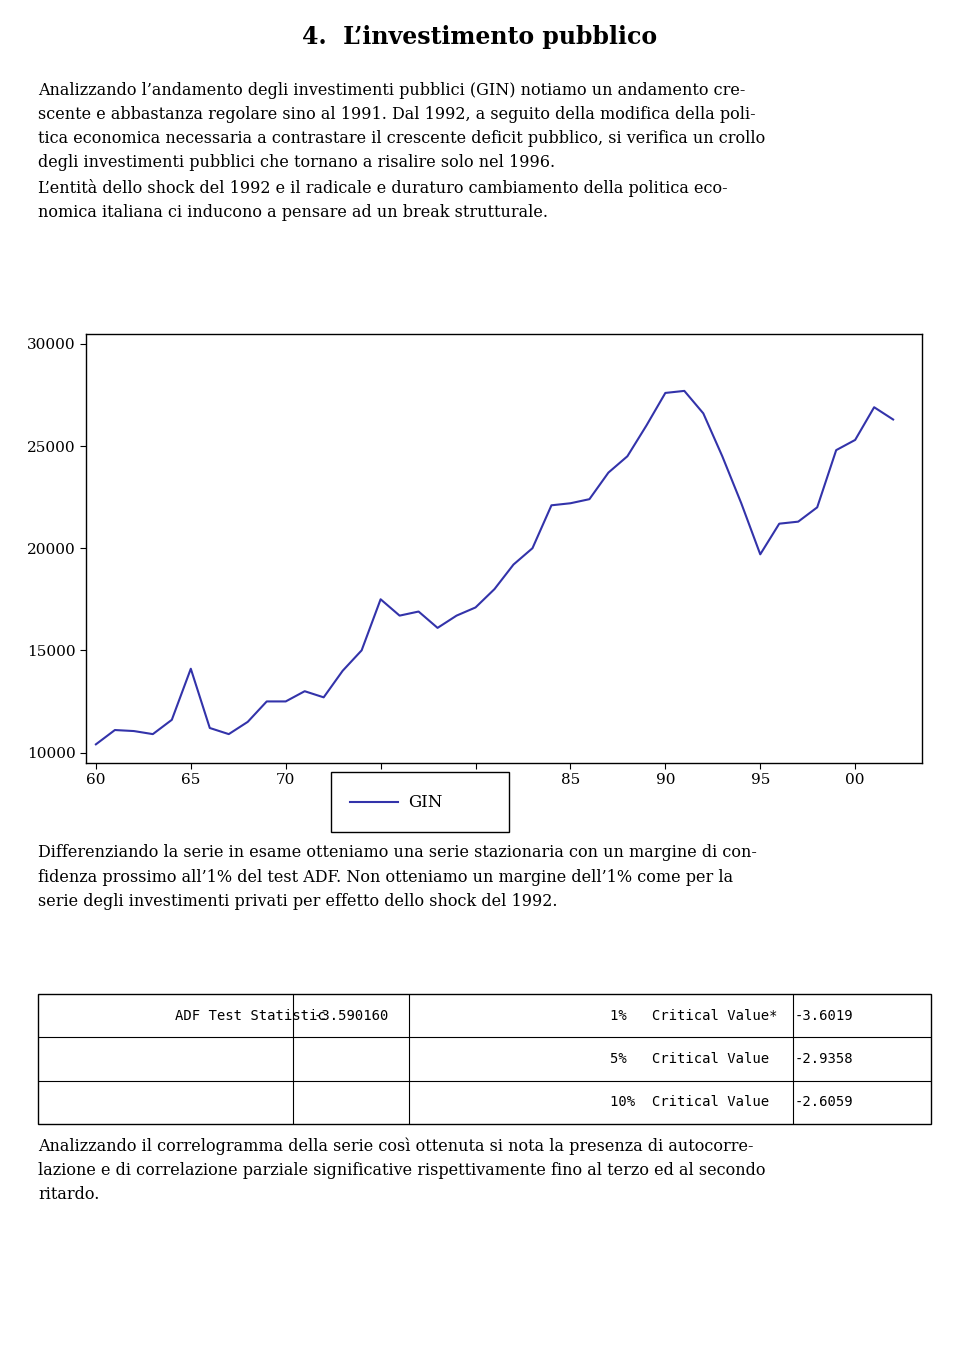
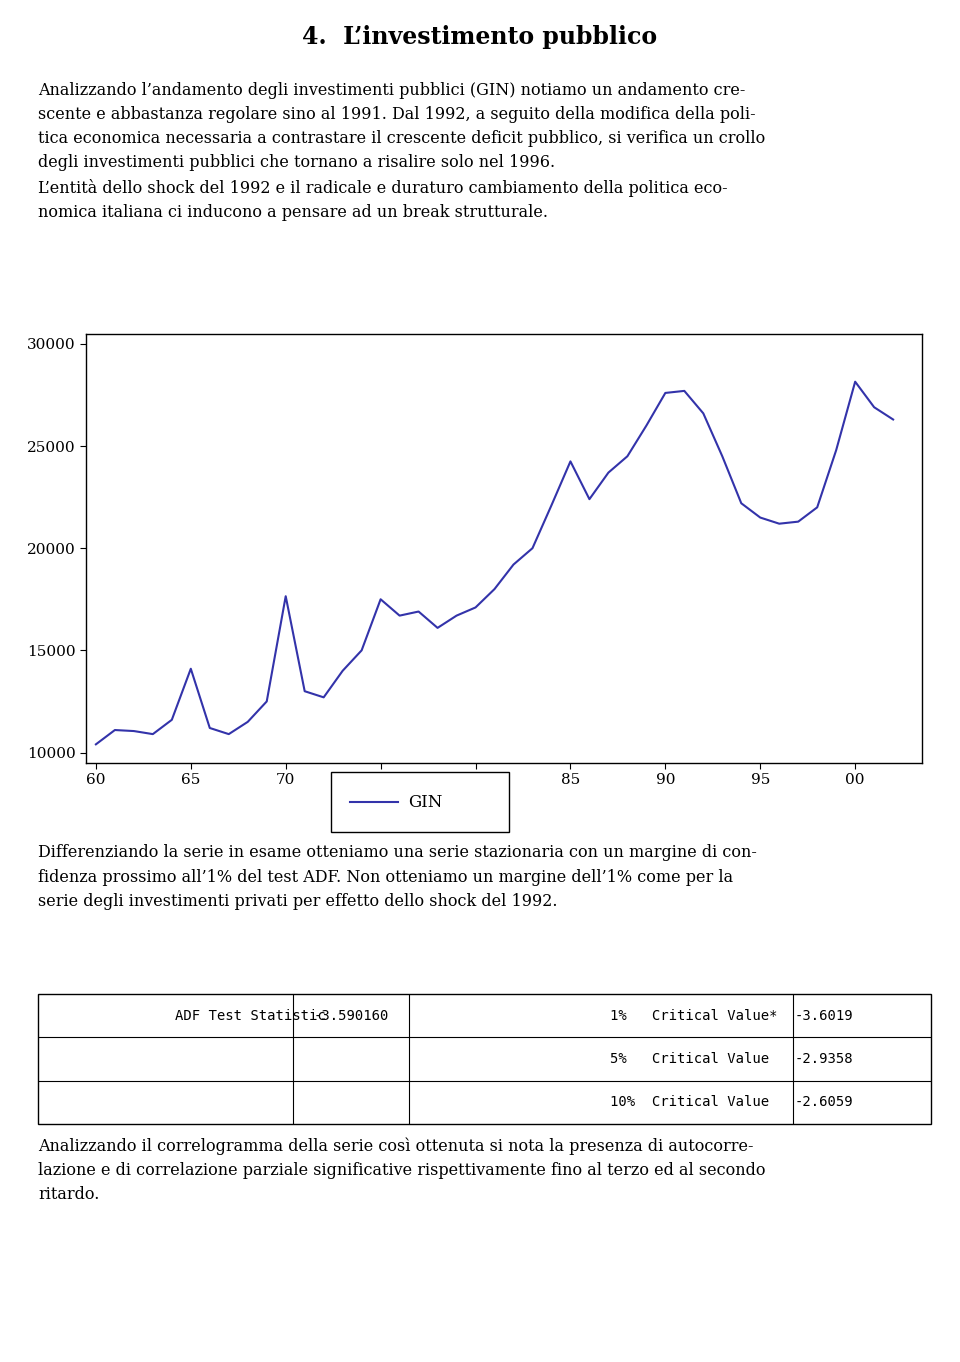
70: 12500 -> 17650
85: 22200 -> 24250
95: 19700 -> 21500
00: 25300 -> 28150
